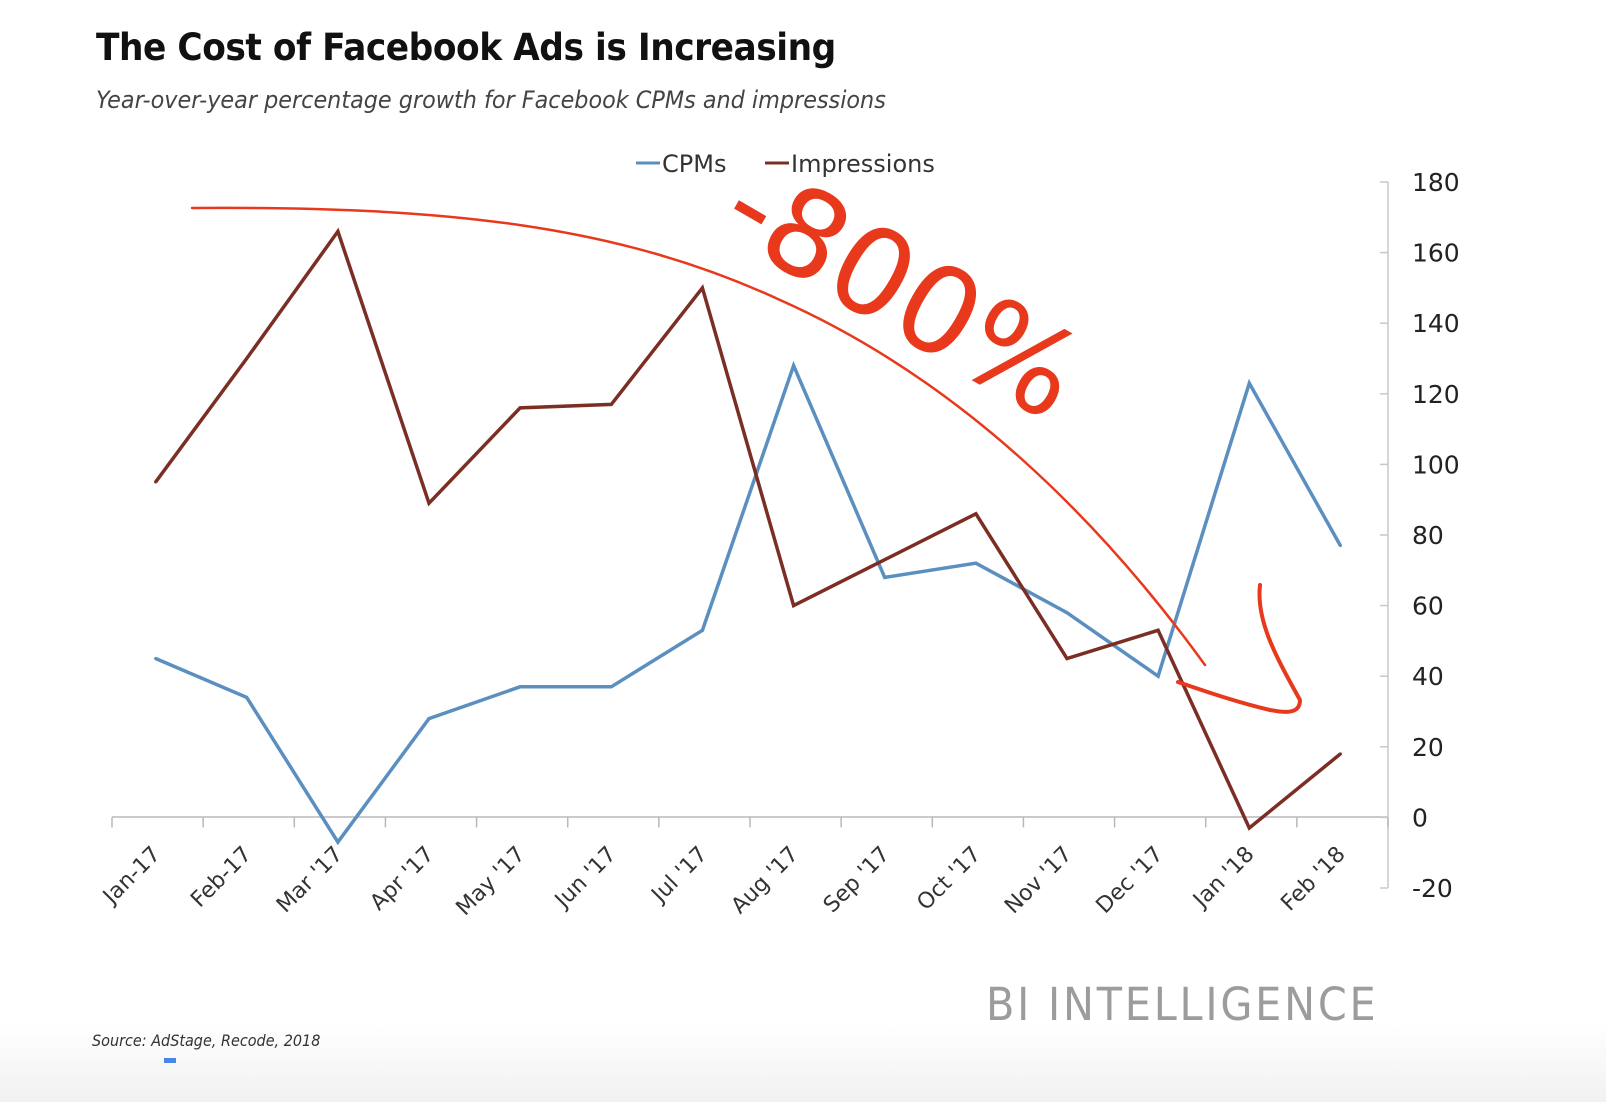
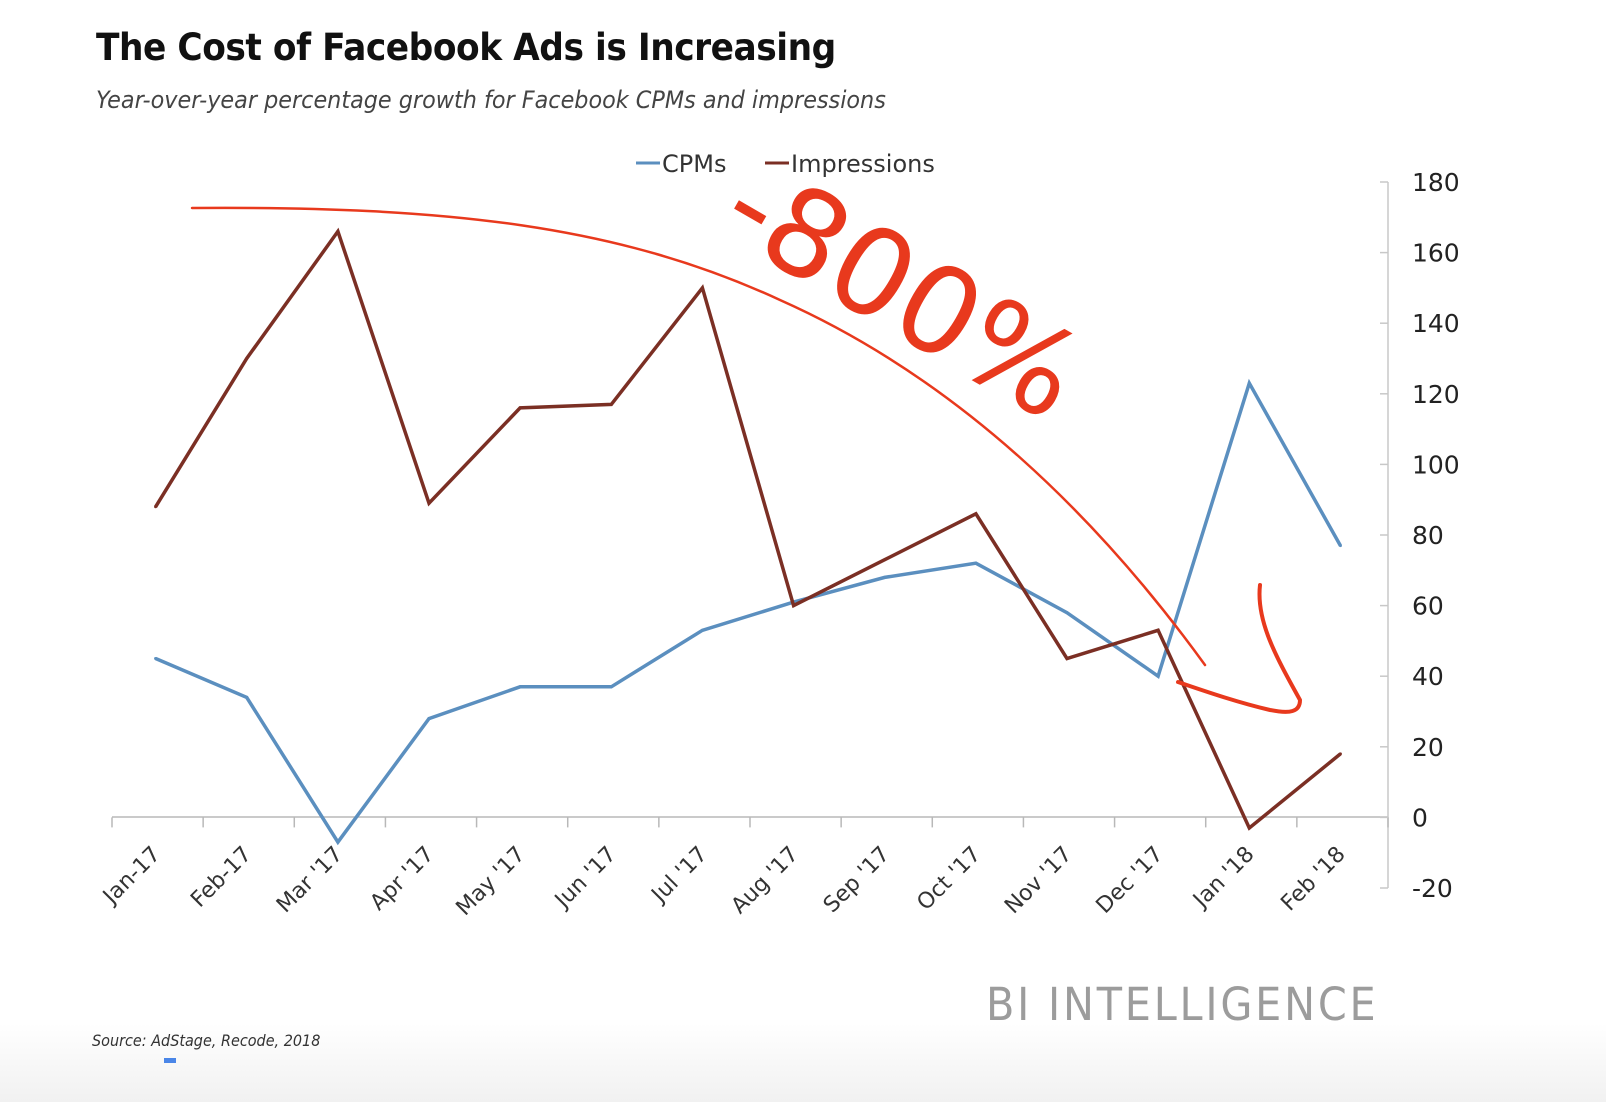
Impressions/Jan-17: 95 -> 88
CPMs/Aug '17: 128 -> 61
